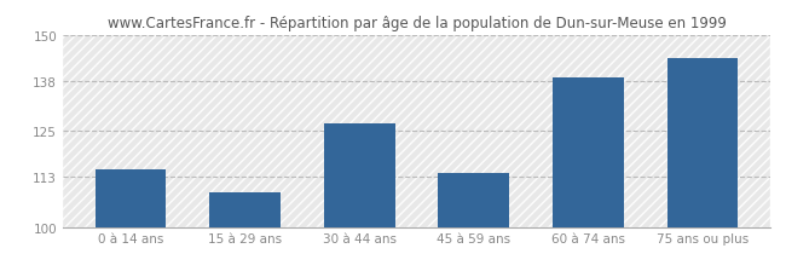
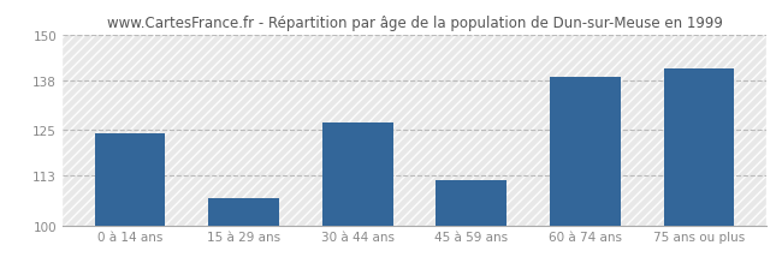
0 à 14 ans: 115 -> 124
15 à 29 ans: 109 -> 107
45 à 59 ans: 114 -> 112
75 ans ou plus: 144 -> 141
